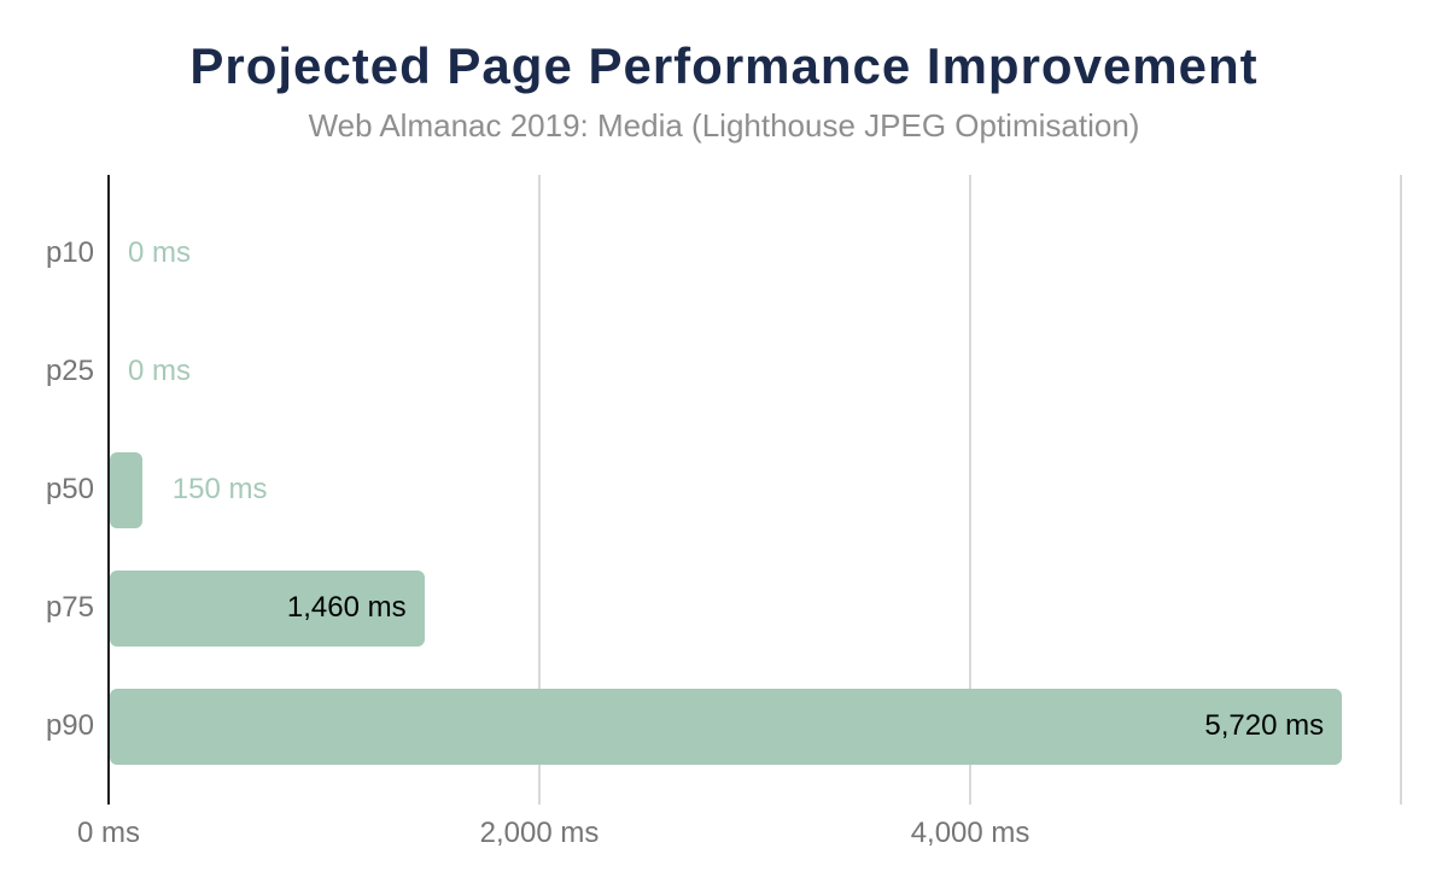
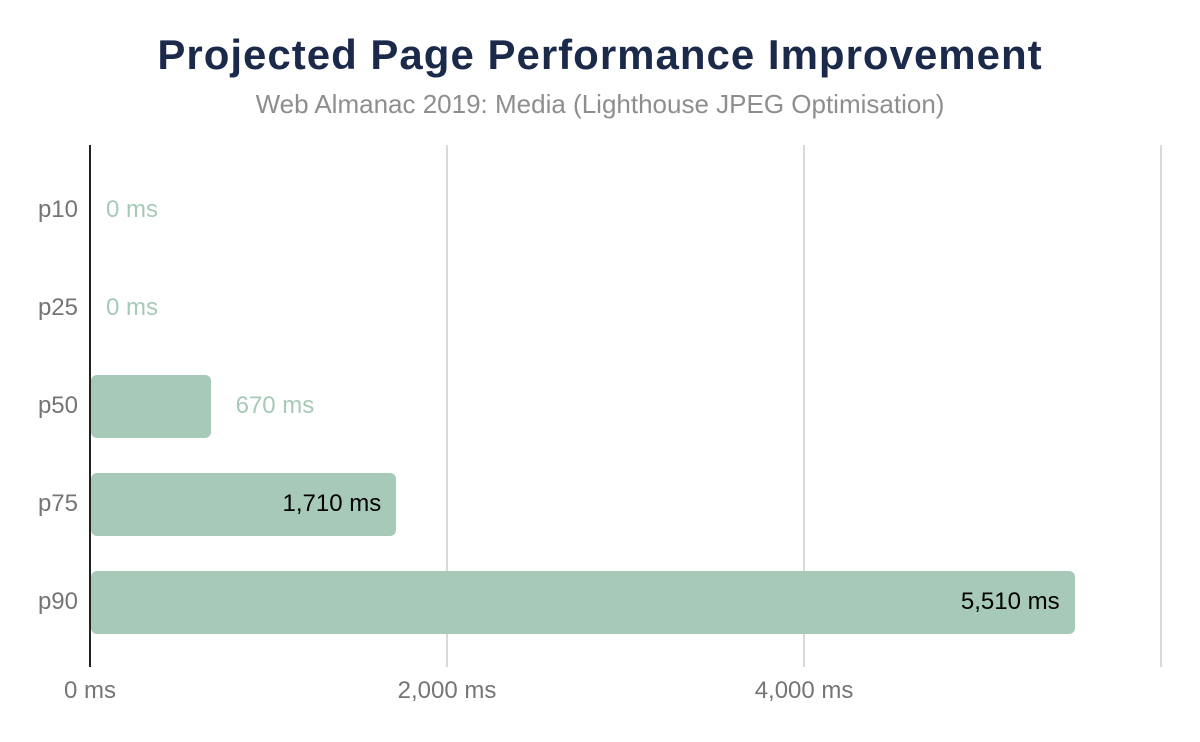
p50: 150 -> 670
p75: 1,460 -> 1,710
p90: 5,720 -> 5,510
